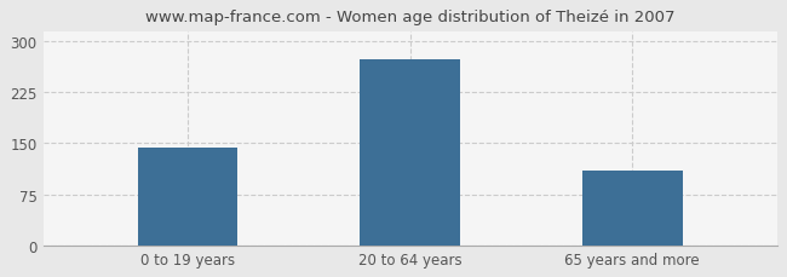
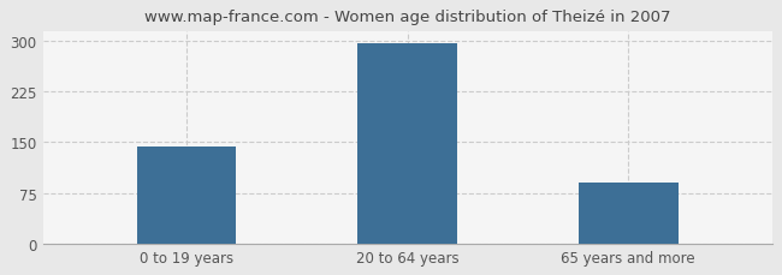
20 to 64 years: 274 -> 297
65 years and more: 110 -> 90
